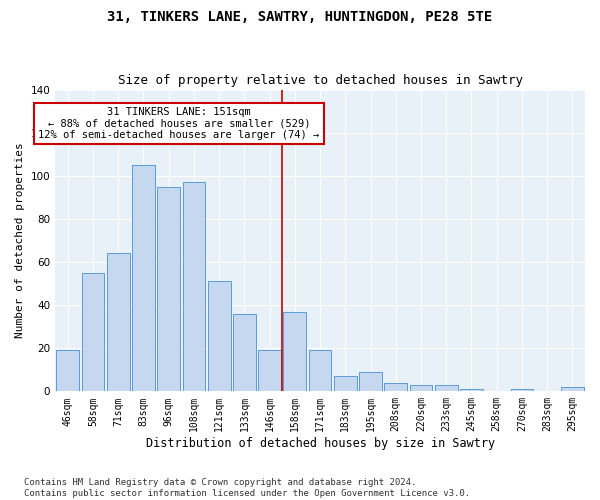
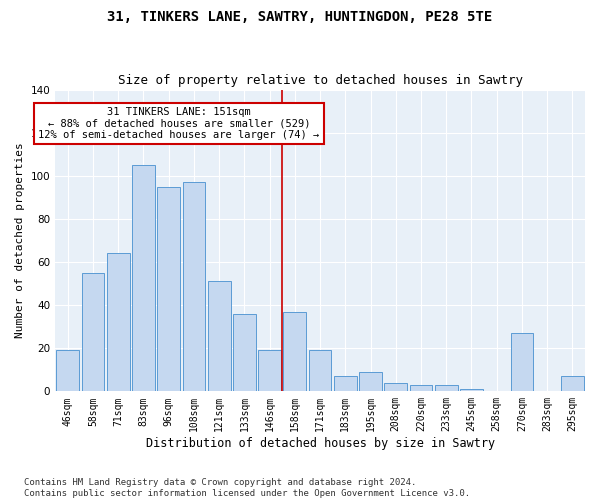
270sqm: 1 -> 27
295sqm: 2 -> 7
